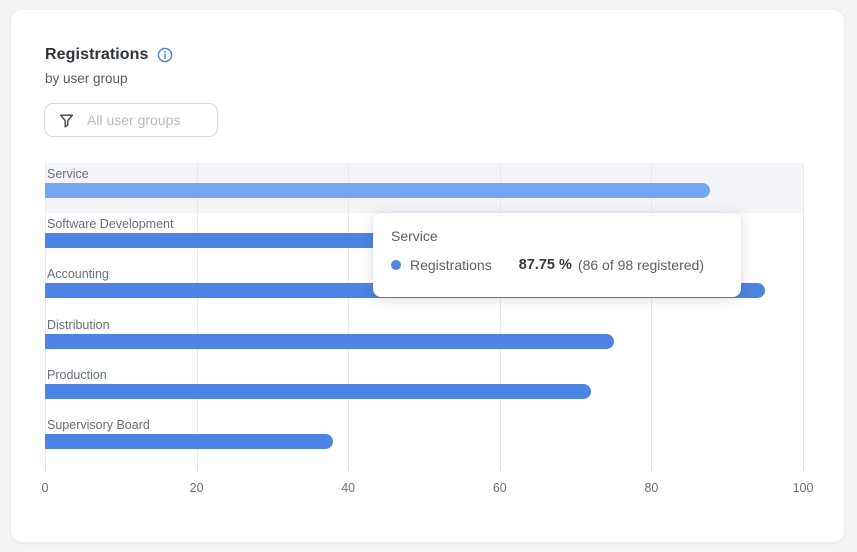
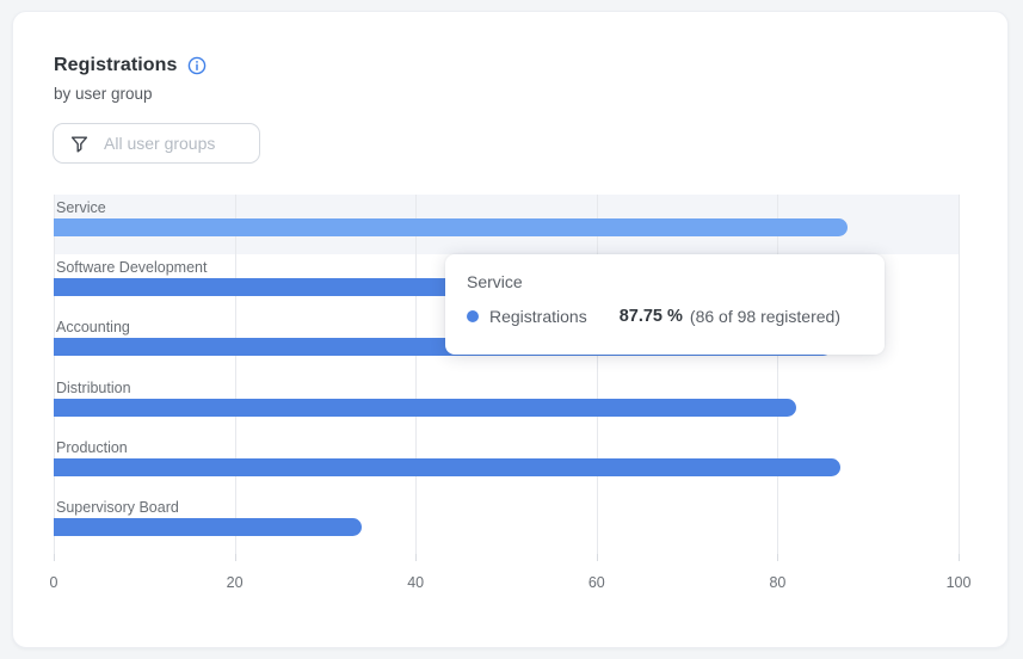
Accounting: 95 -> 86
Distribution: 75 -> 82
Production: 72 -> 87
Supervisory Board: 38 -> 34
